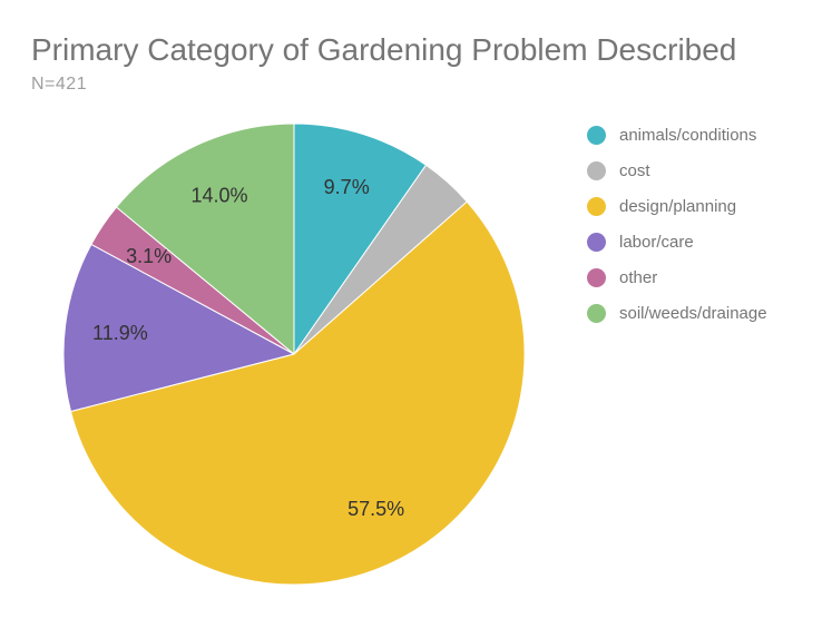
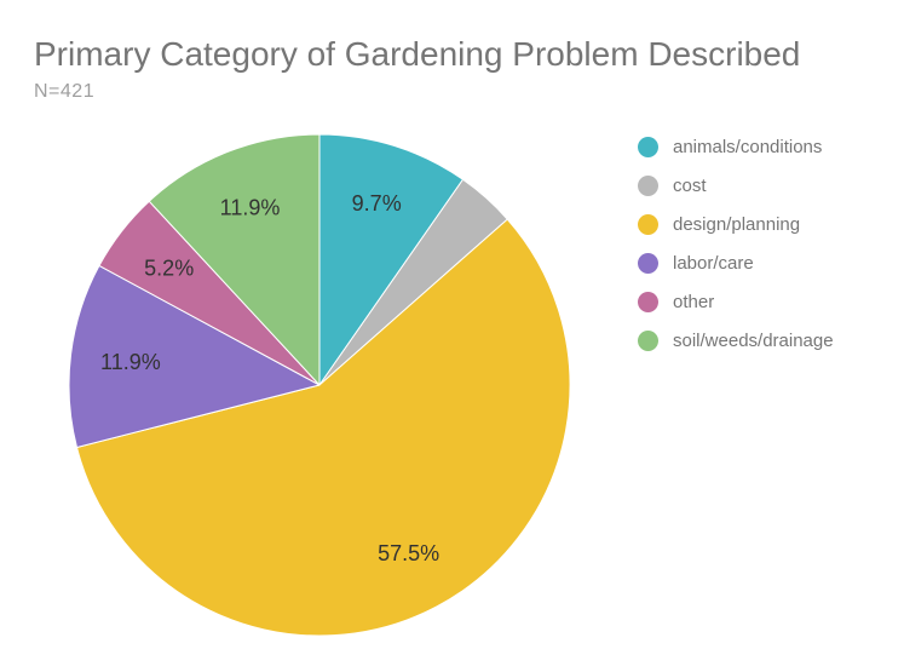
other: 3.1% -> 5.2%
soil/weeds/drainage: 14.0% -> 11.9%
